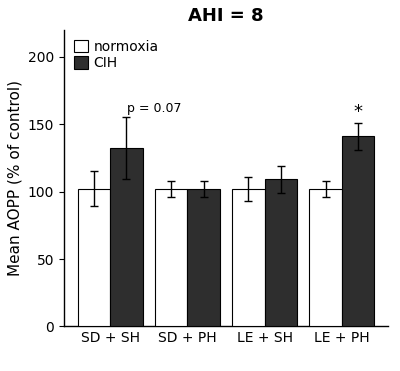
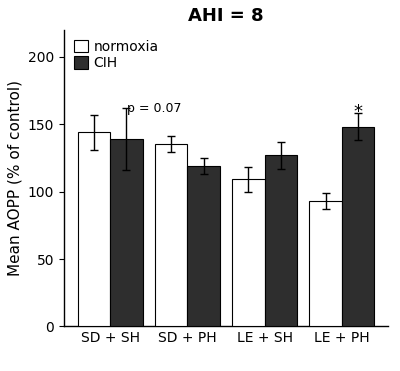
normoxia/SD + SH: 102 -> 144
CIH/SD + SH: 132 -> 139
normoxia/SD + PH: 102 -> 135
CIH/SD + PH: 102 -> 119
normoxia/LE + SH: 102 -> 109
CIH/LE + SH: 109 -> 127
normoxia/LE + PH: 102 -> 93
CIH/LE + PH: 141 -> 148
